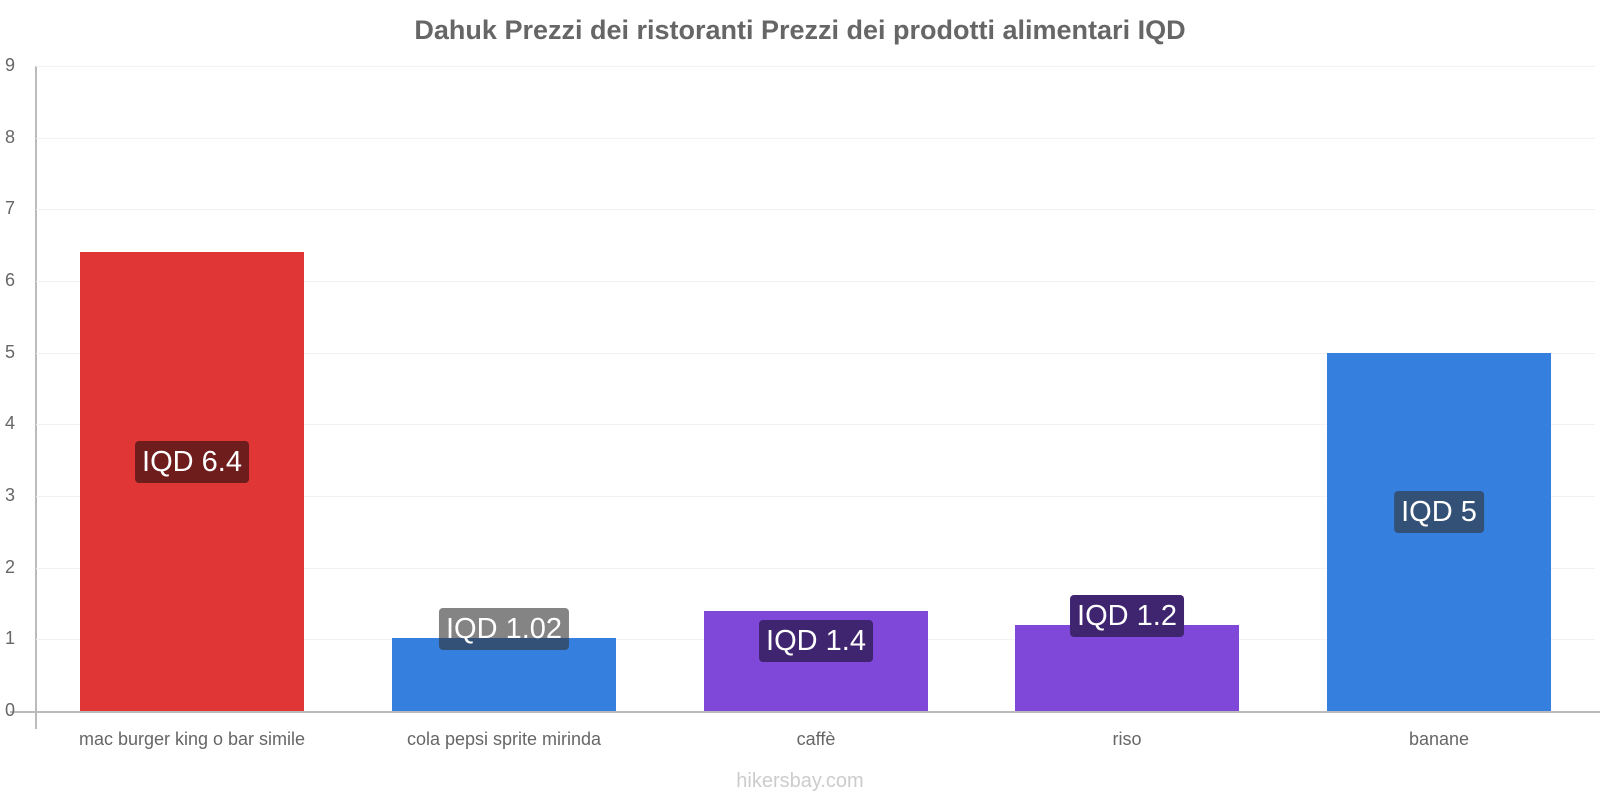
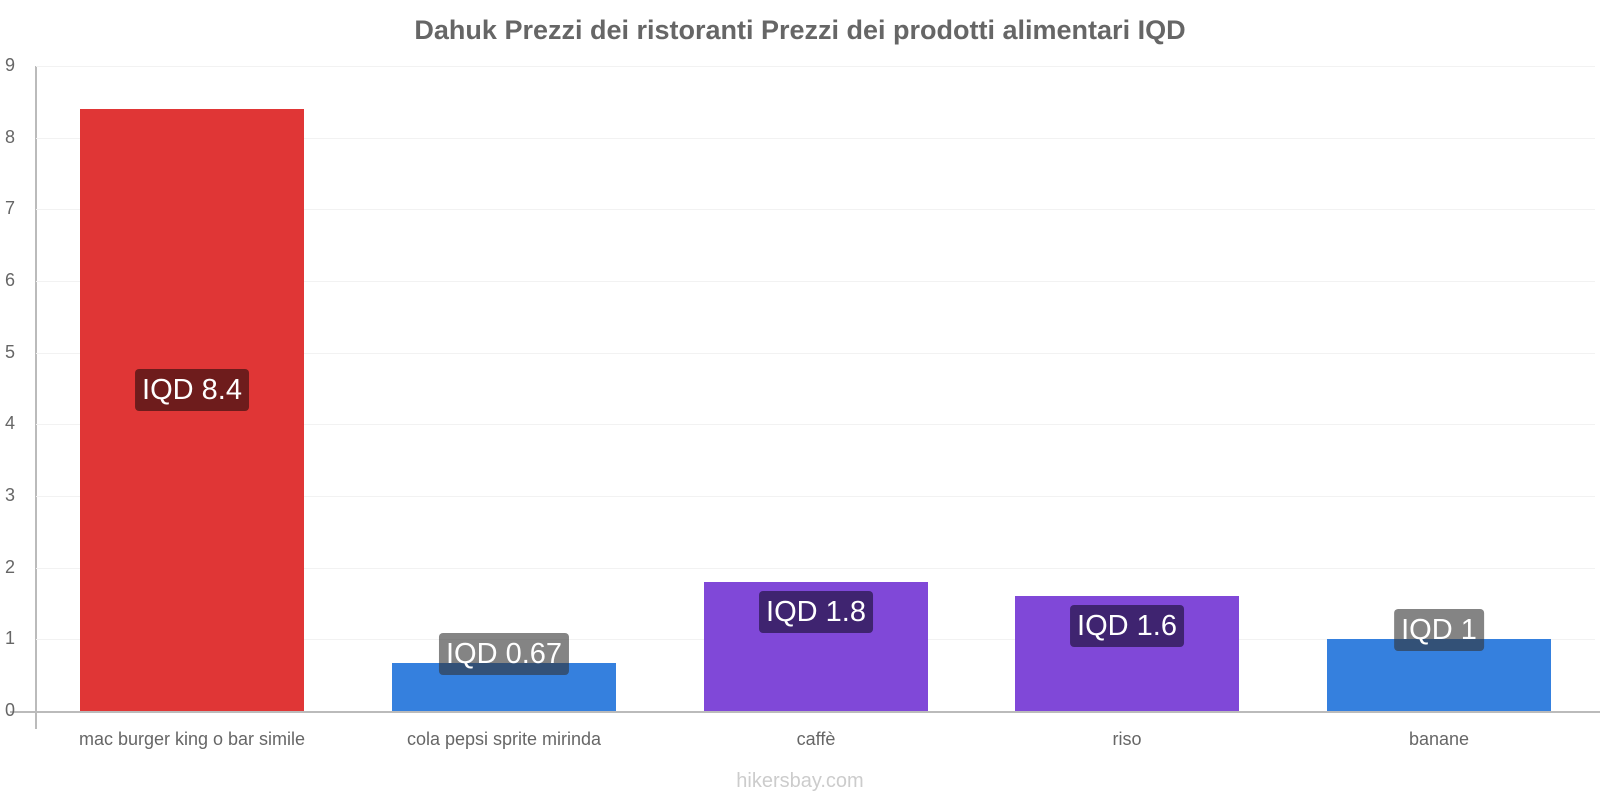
mac burger king o bar simile: 6.4 -> 8.4
cola pepsi sprite mirinda: 1.02 -> 0.67
caffè: 1.4 -> 1.8
riso: 1.2 -> 1.6
banane: 5 -> 1
